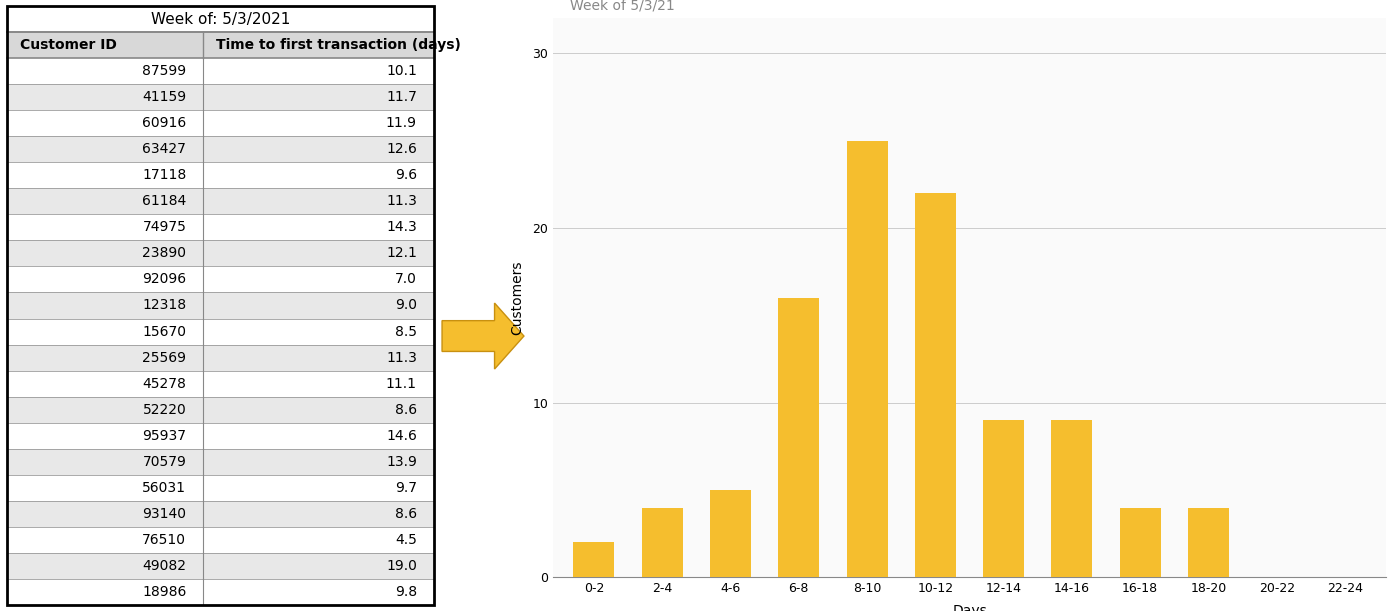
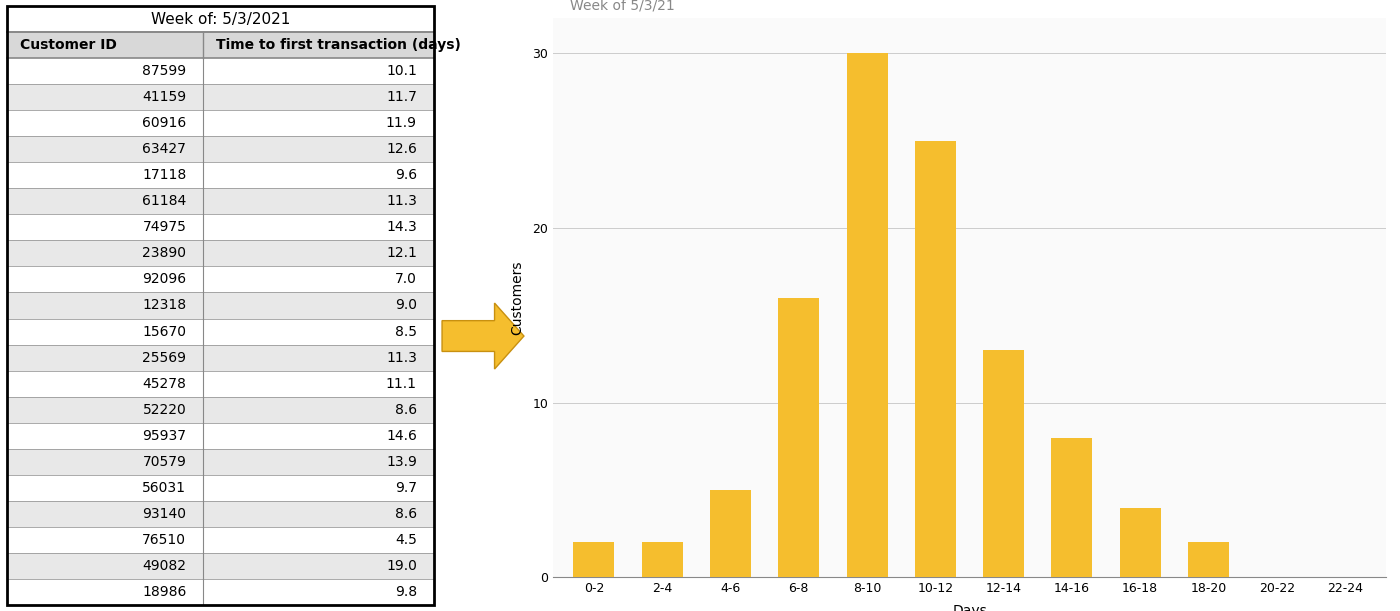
2-4: 4 -> 2
8-10: 25 -> 30
10-12: 22 -> 25
12-14: 9 -> 13
14-16: 9 -> 8
18-20: 4 -> 2
